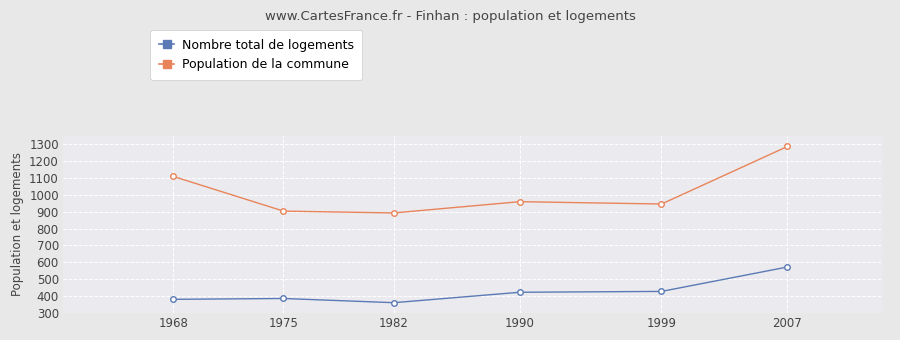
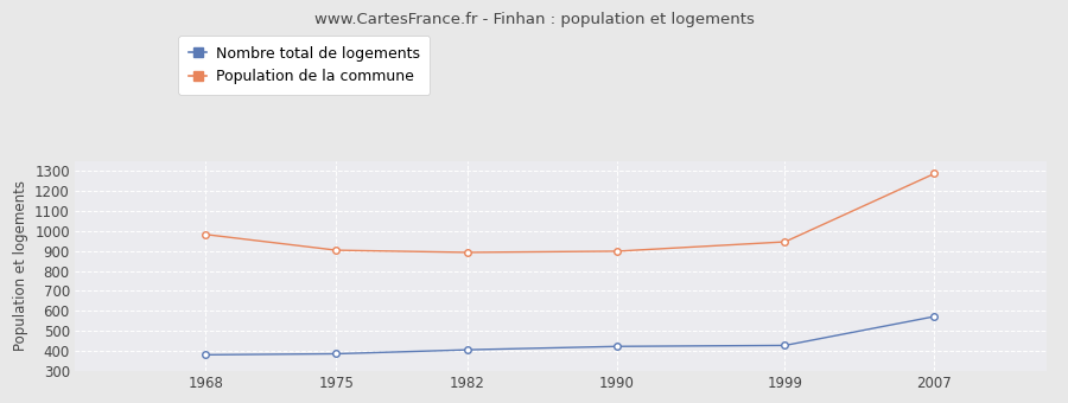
Population de la commune/1968: 1110 -> 980
Nombre total de logements/1982: 360 -> 400
Population de la commune/1990: 960 -> 900
